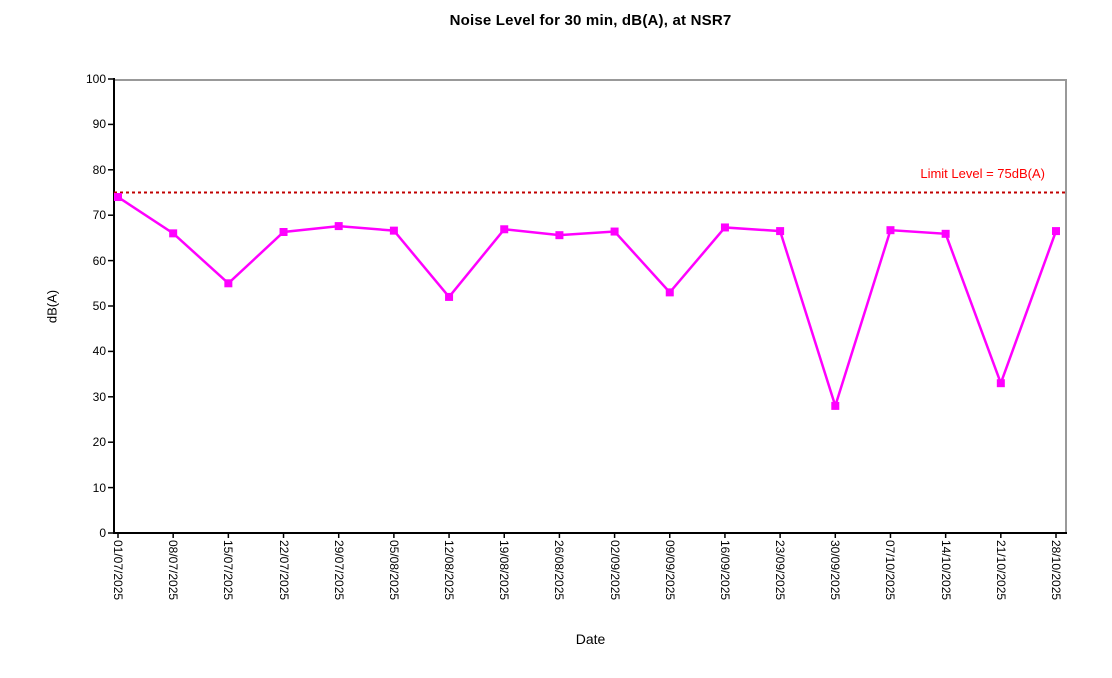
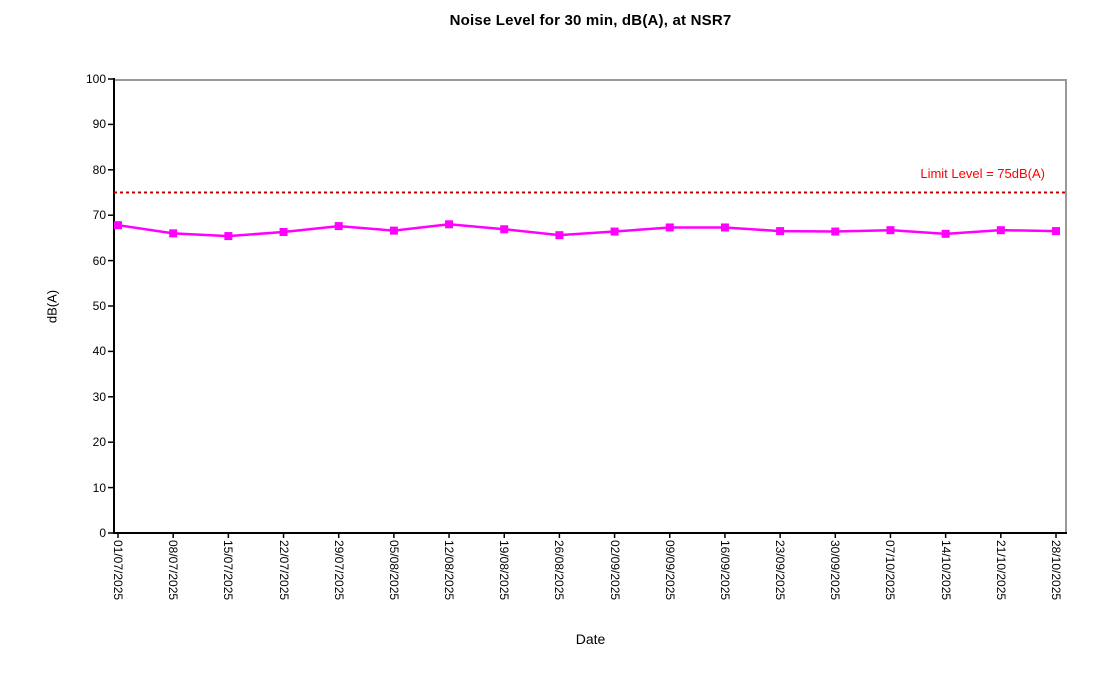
01/07/2025: 74 -> 68
15/07/2025: 55 -> 65
12/08/2025: 52 -> 68
09/09/2025: 53 -> 67
30/09/2025: 28 -> 66
21/10/2025: 33 -> 67
